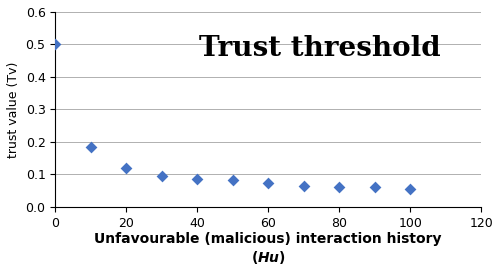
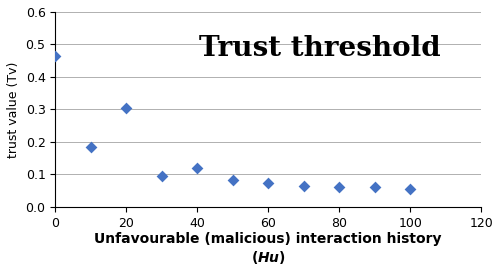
0: 0.500 -> 0.465
20: 0.120 -> 0.305
40: 0.085 -> 0.120
